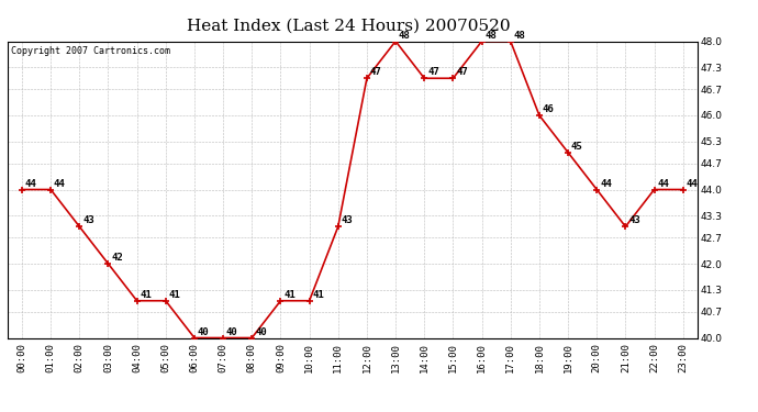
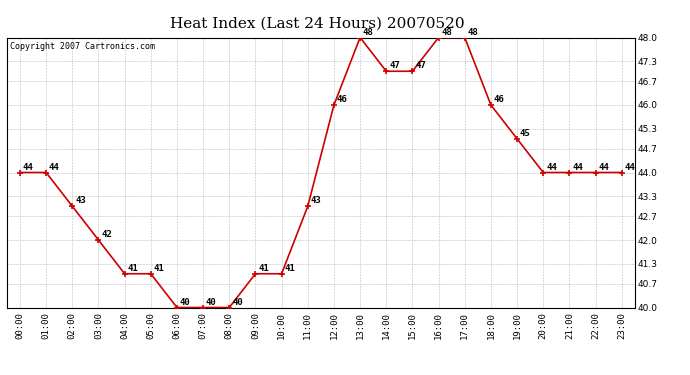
12:00: 47 -> 46
21:00: 43 -> 44
